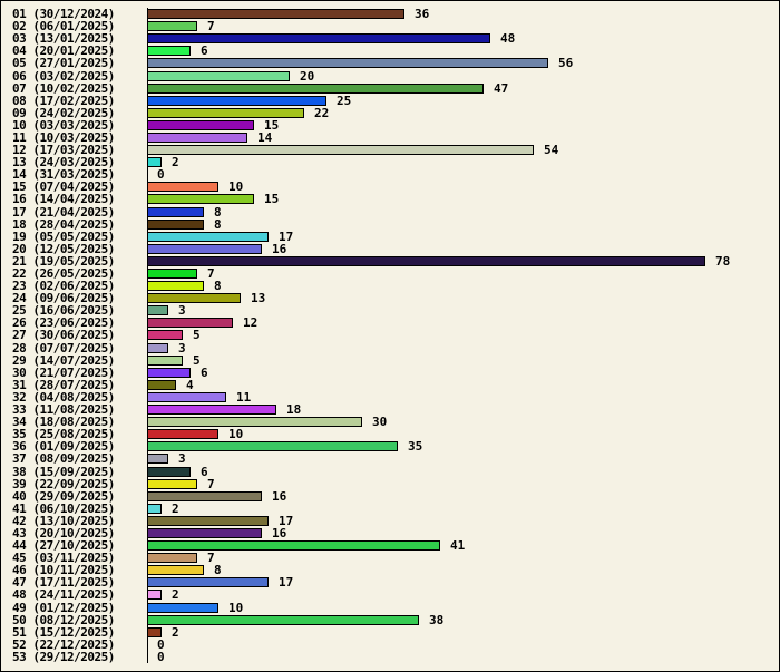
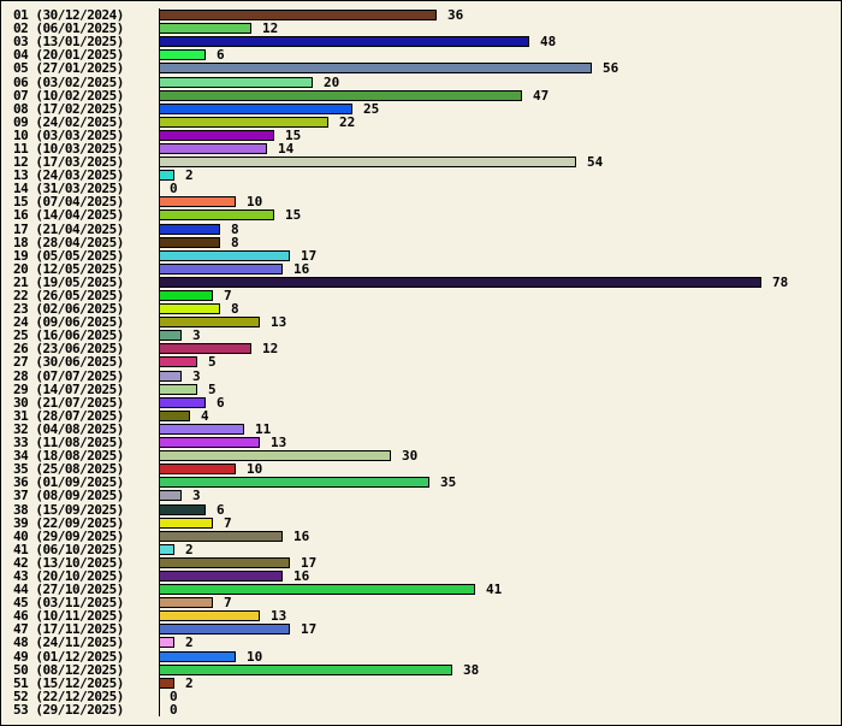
02 (06/01/2025): 7 -> 12
33 (11/08/2025): 18 -> 13
46 (10/11/2025): 8 -> 13
